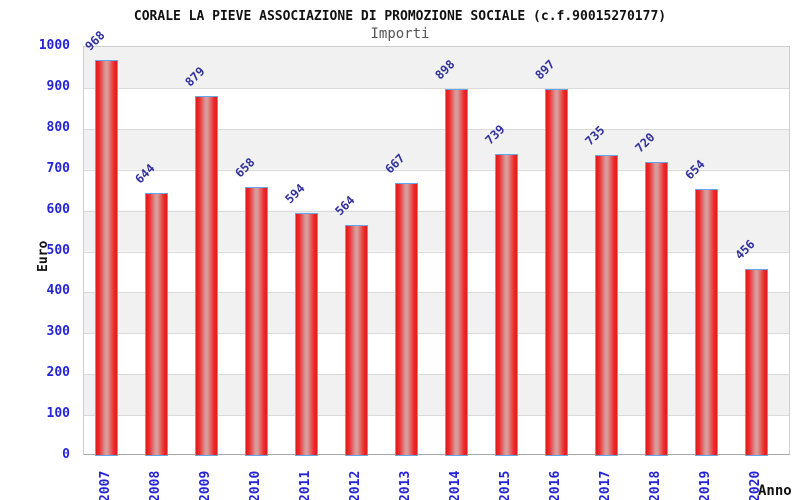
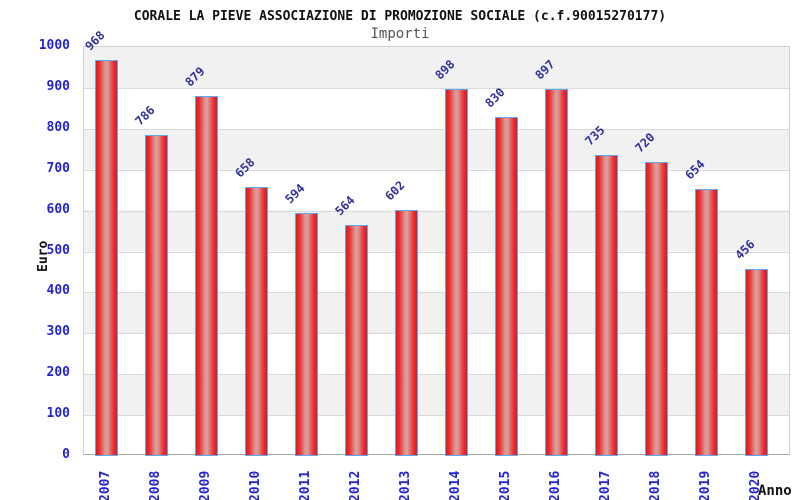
2008: 644 -> 786
2013: 667 -> 602
2015: 739 -> 830
